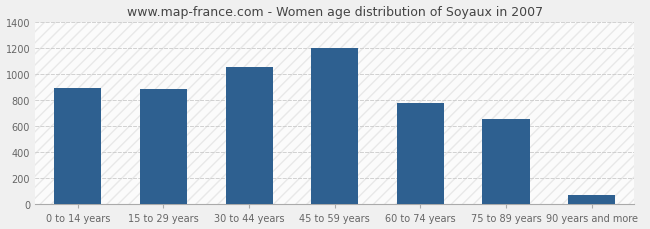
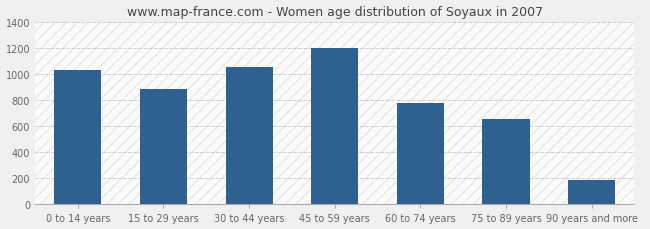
0 to 14 years: 890 -> 1030
90 years and more: 70 -> 190
